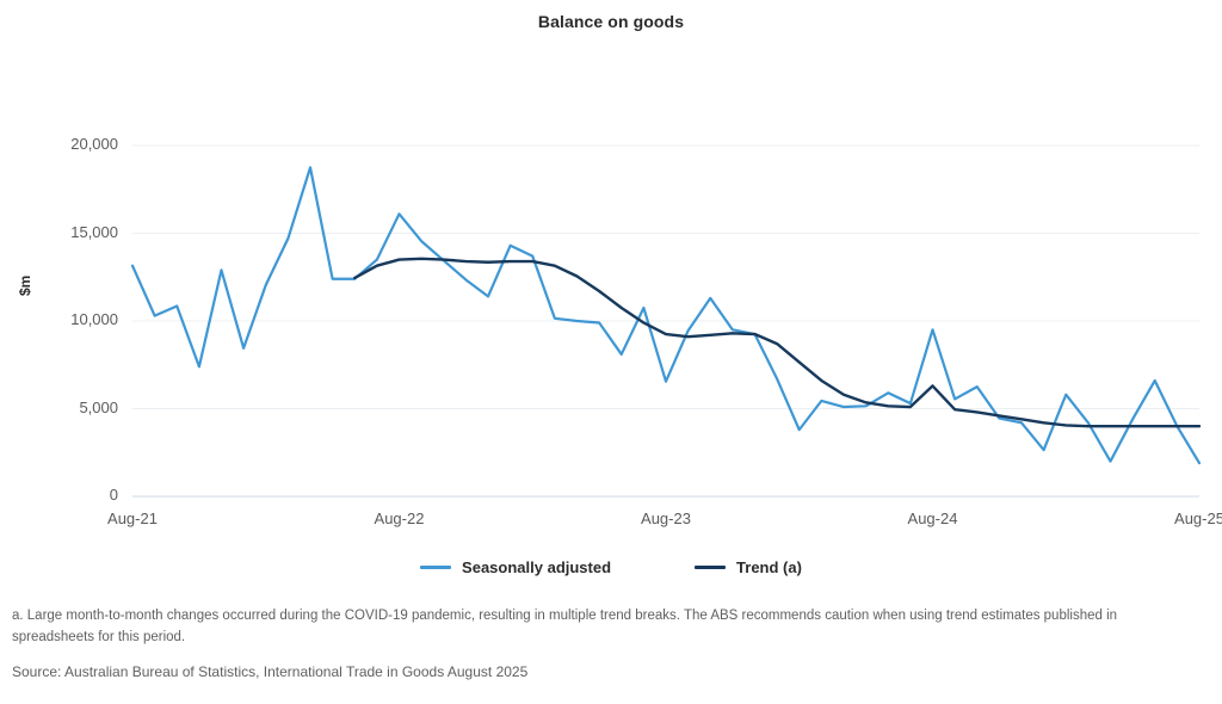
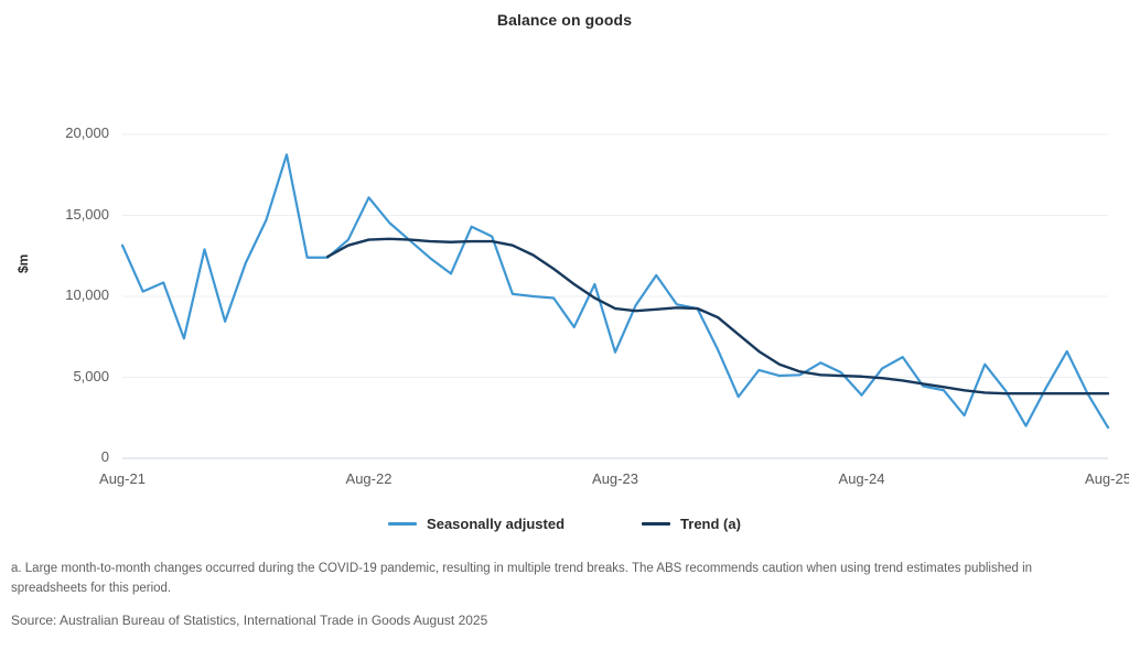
Seasonally adjusted/Aug-24: 9500 -> 3900
Trend (a)/Aug-24: 6300 -> 5000
